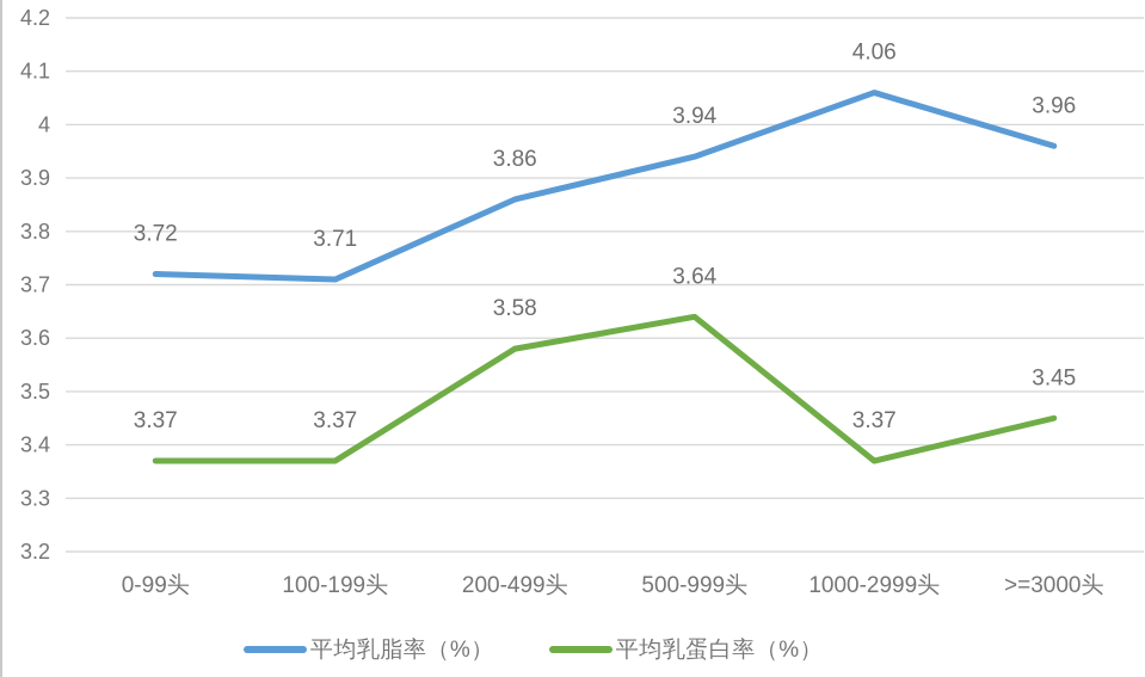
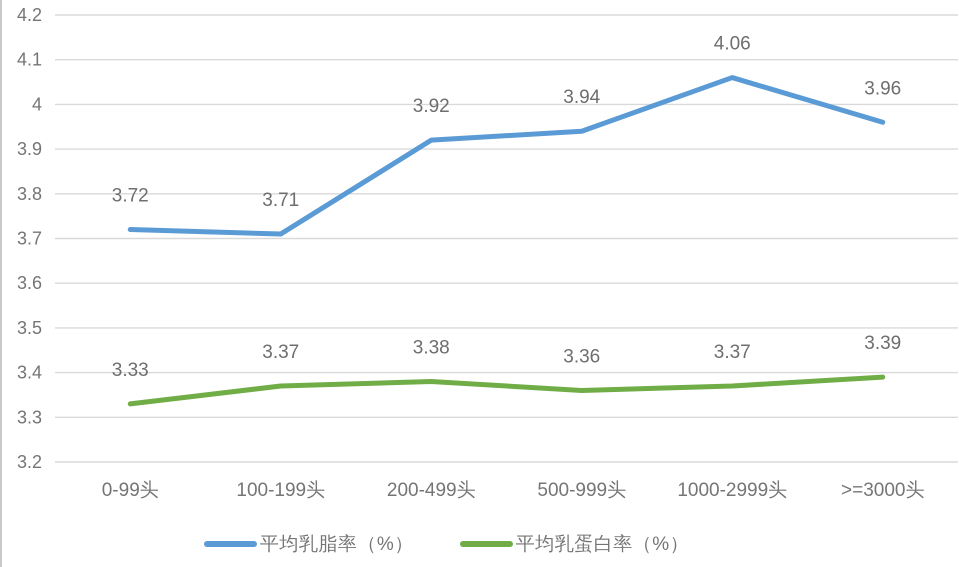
平均乳蛋白率（%）/0-99头: 3.37 -> 3.33
平均乳脂率（%）/200-499头: 3.86 -> 3.92
平均乳蛋白率（%）/200-499头: 3.58 -> 3.38
平均乳蛋白率（%）/500-999头: 3.64 -> 3.36
平均乳蛋白率（%）/>=3000头: 3.45 -> 3.39
